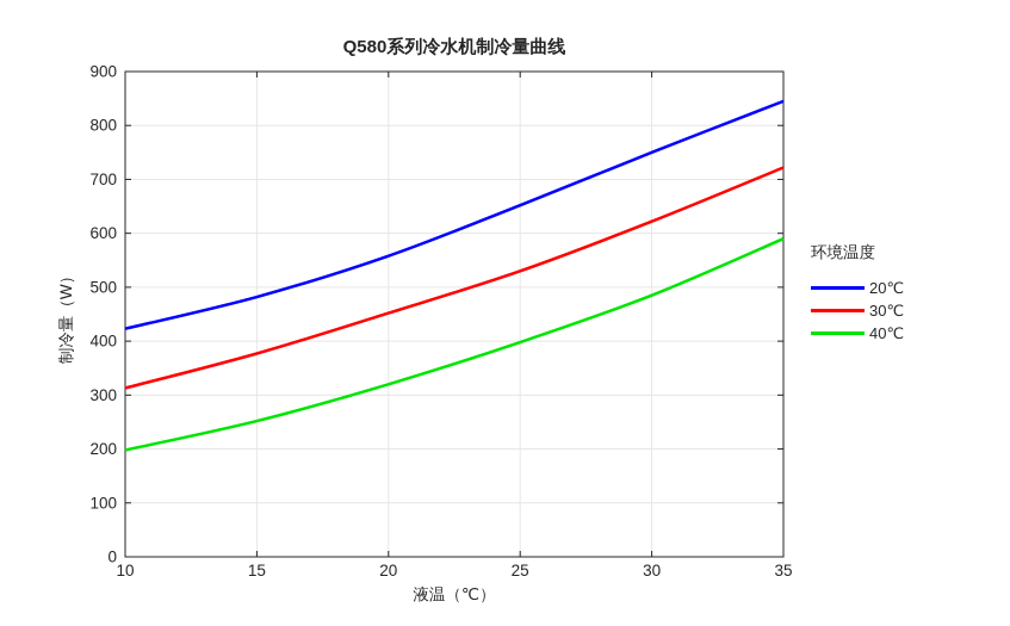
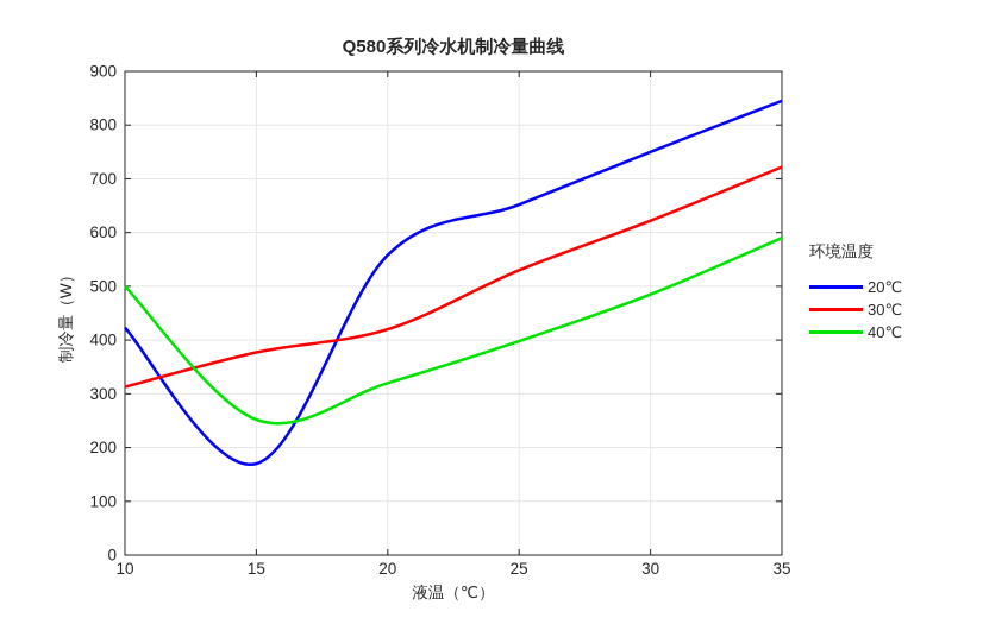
40℃/10: 200 -> 500
20℃/15: 480 -> 170
30℃/20: 450 -> 420
